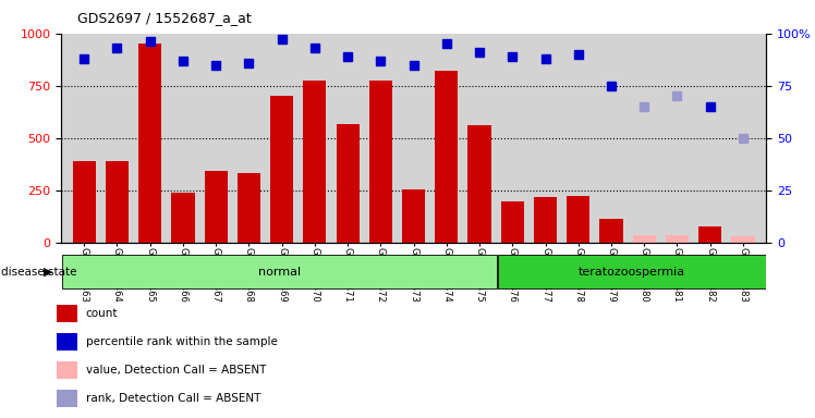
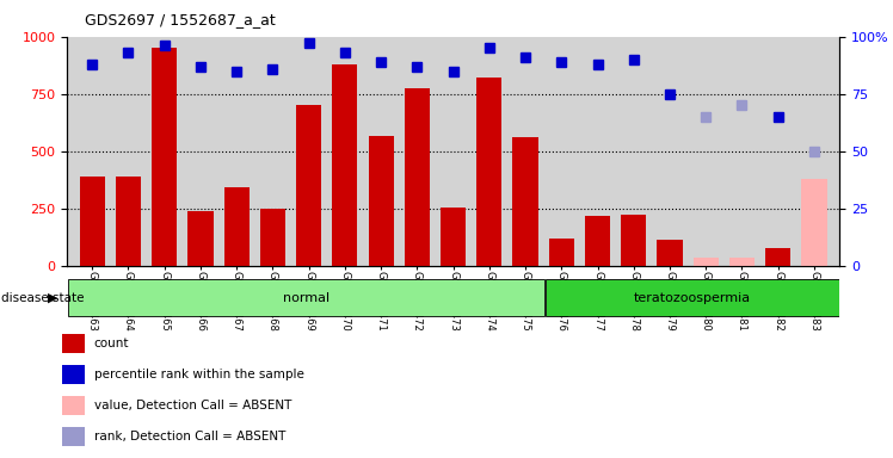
GSM158468: 330 -> 250
GSM158470: 780 -> 880
GSM158476: 200 -> 120
GSM158483: 30 -> 380
